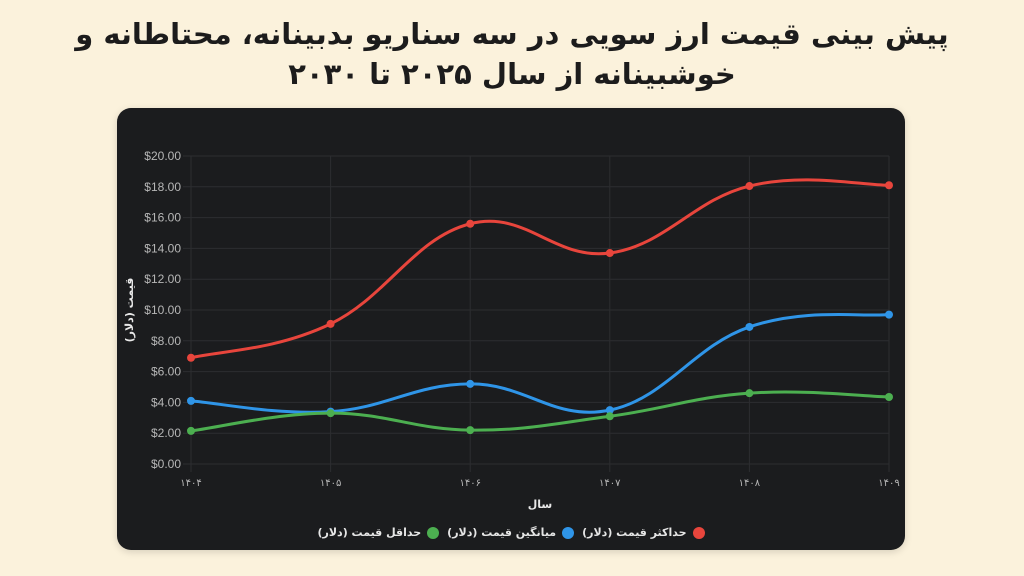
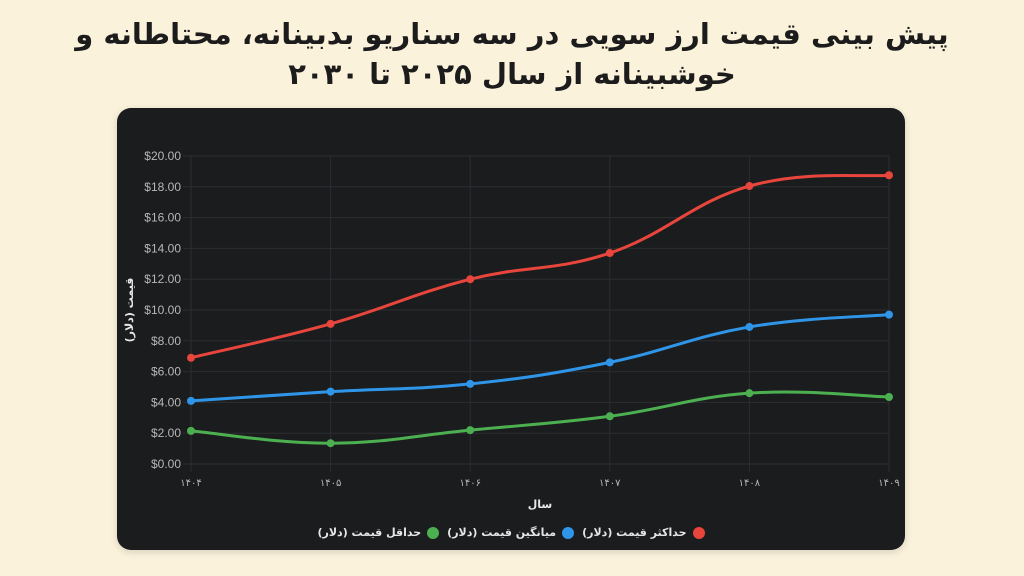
میانگین قیمت (دلار)/۱۴۰۵: $3.4 -> $4.7
حداقل قیمت (دلار)/۱۴۰۵: $3.3 -> $1.4
حداکثر قیمت (دلار)/۱۴۰۶: $15.6 -> $12.0
میانگین قیمت (دلار)/۱۴۰۷: $3.5 -> $6.6
حداکثر قیمت (دلار)/۱۴۰۹: $18.1 -> $18.8
